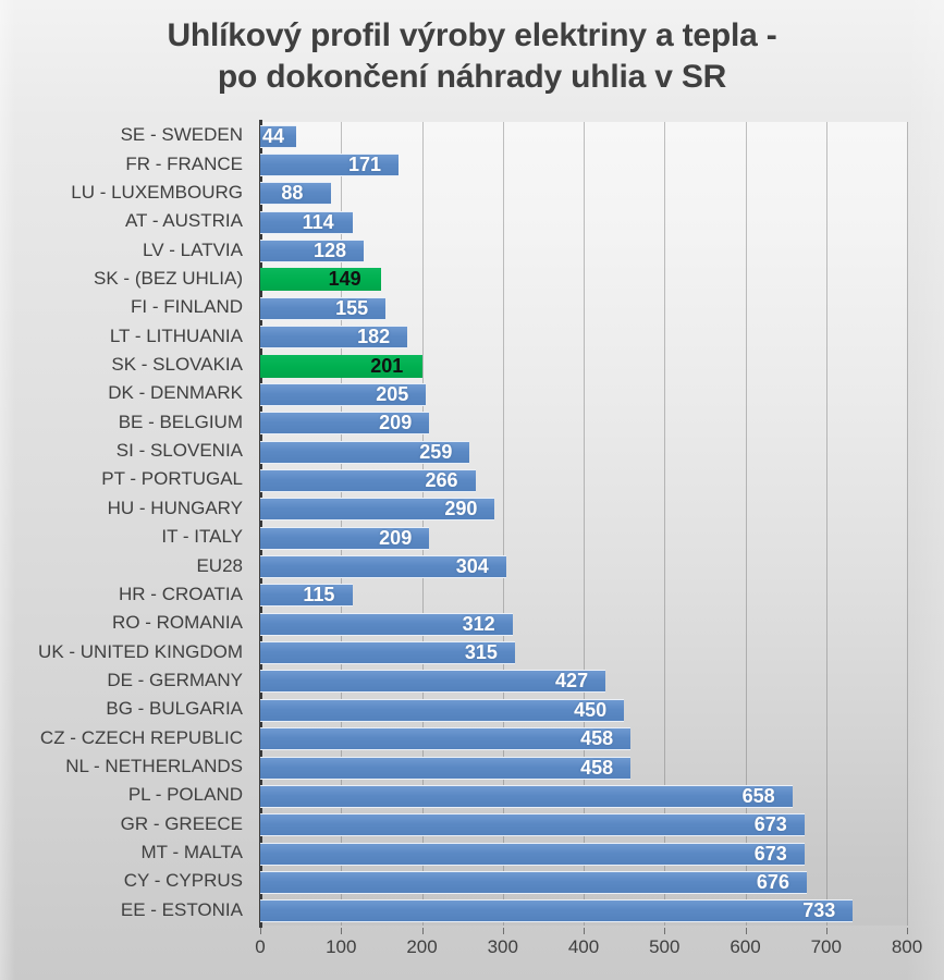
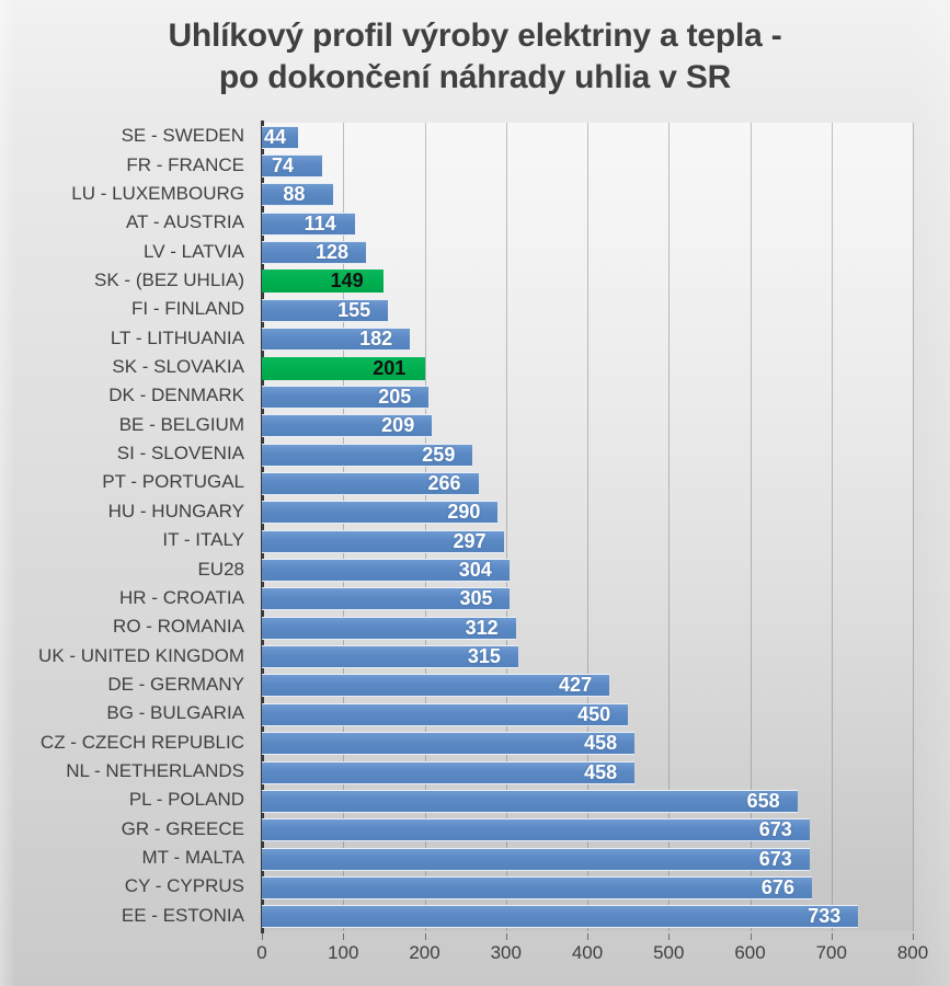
FR - FRANCE: 171 -> 74
IT - ITALY: 209 -> 297
HR - CROATIA: 115 -> 305
